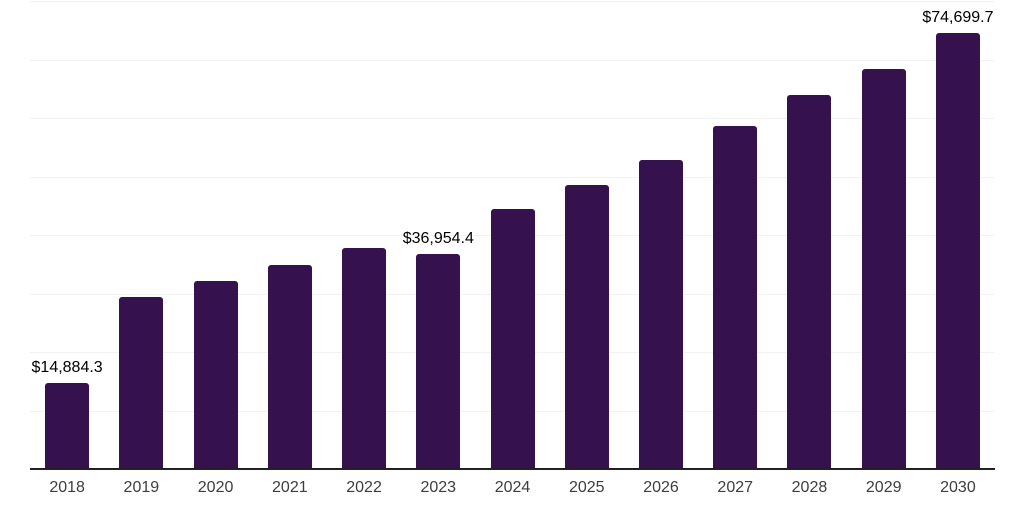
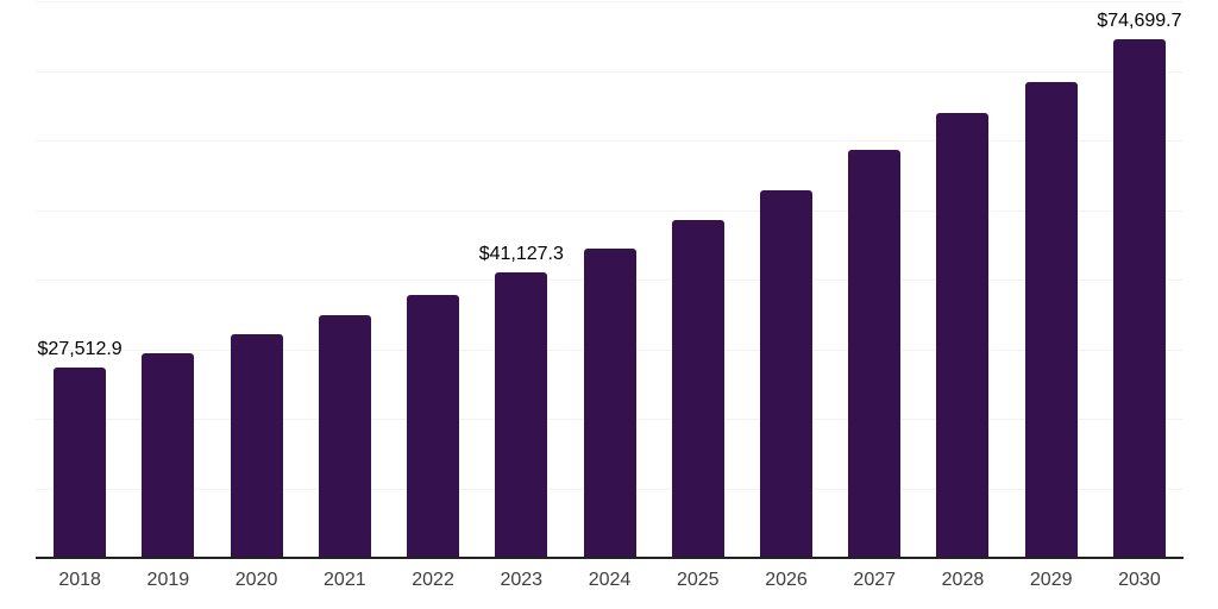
2018: $14,884.3 -> $27,512.9
2023: $36,954.4 -> $41,127.3
